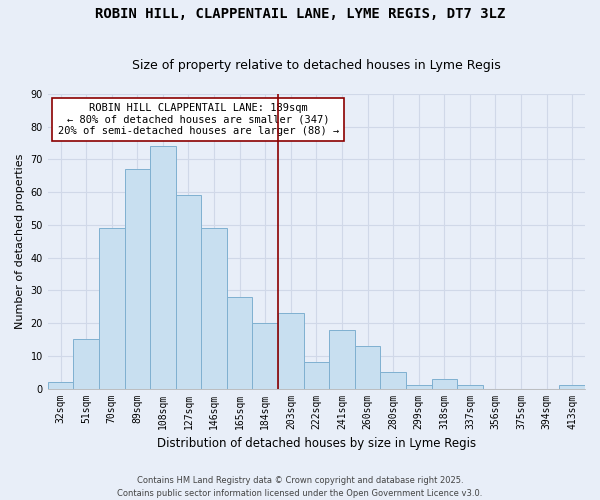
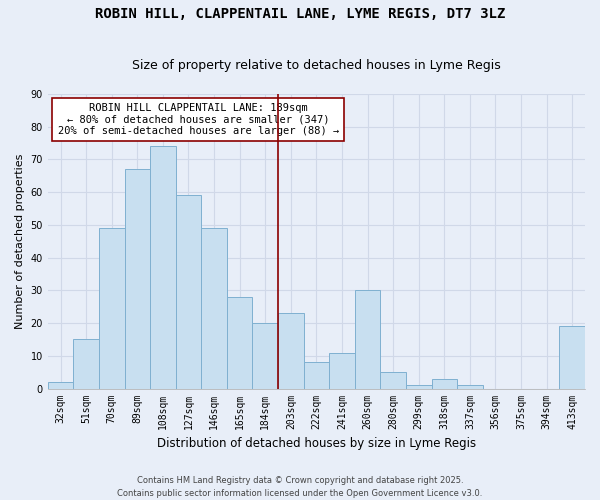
241sqm: 18 -> 11
260sqm: 13 -> 30
413sqm: 1 -> 19
